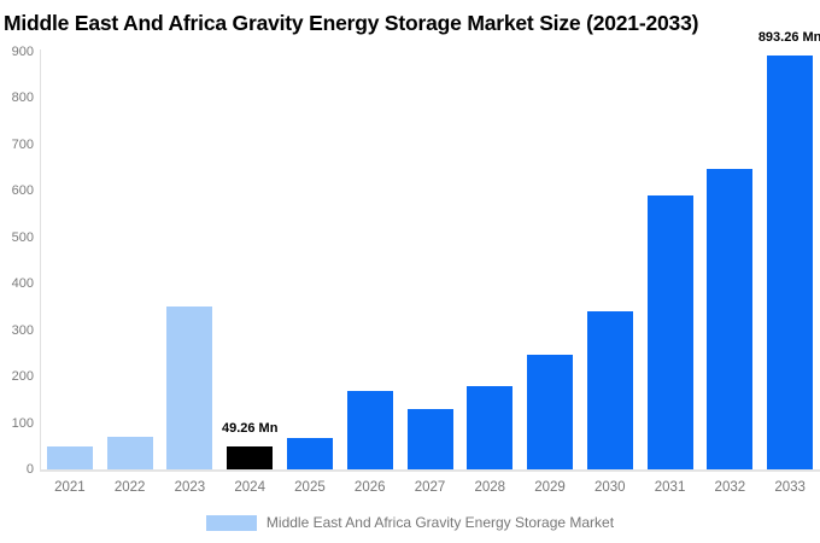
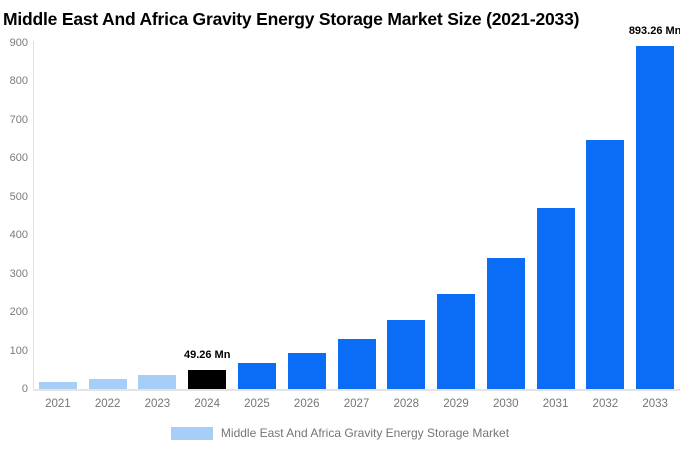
2021: 50 -> 20
2022: 70 -> 30
2023: 350 -> 40
2026: 170 -> 90
2031: 590 -> 470
